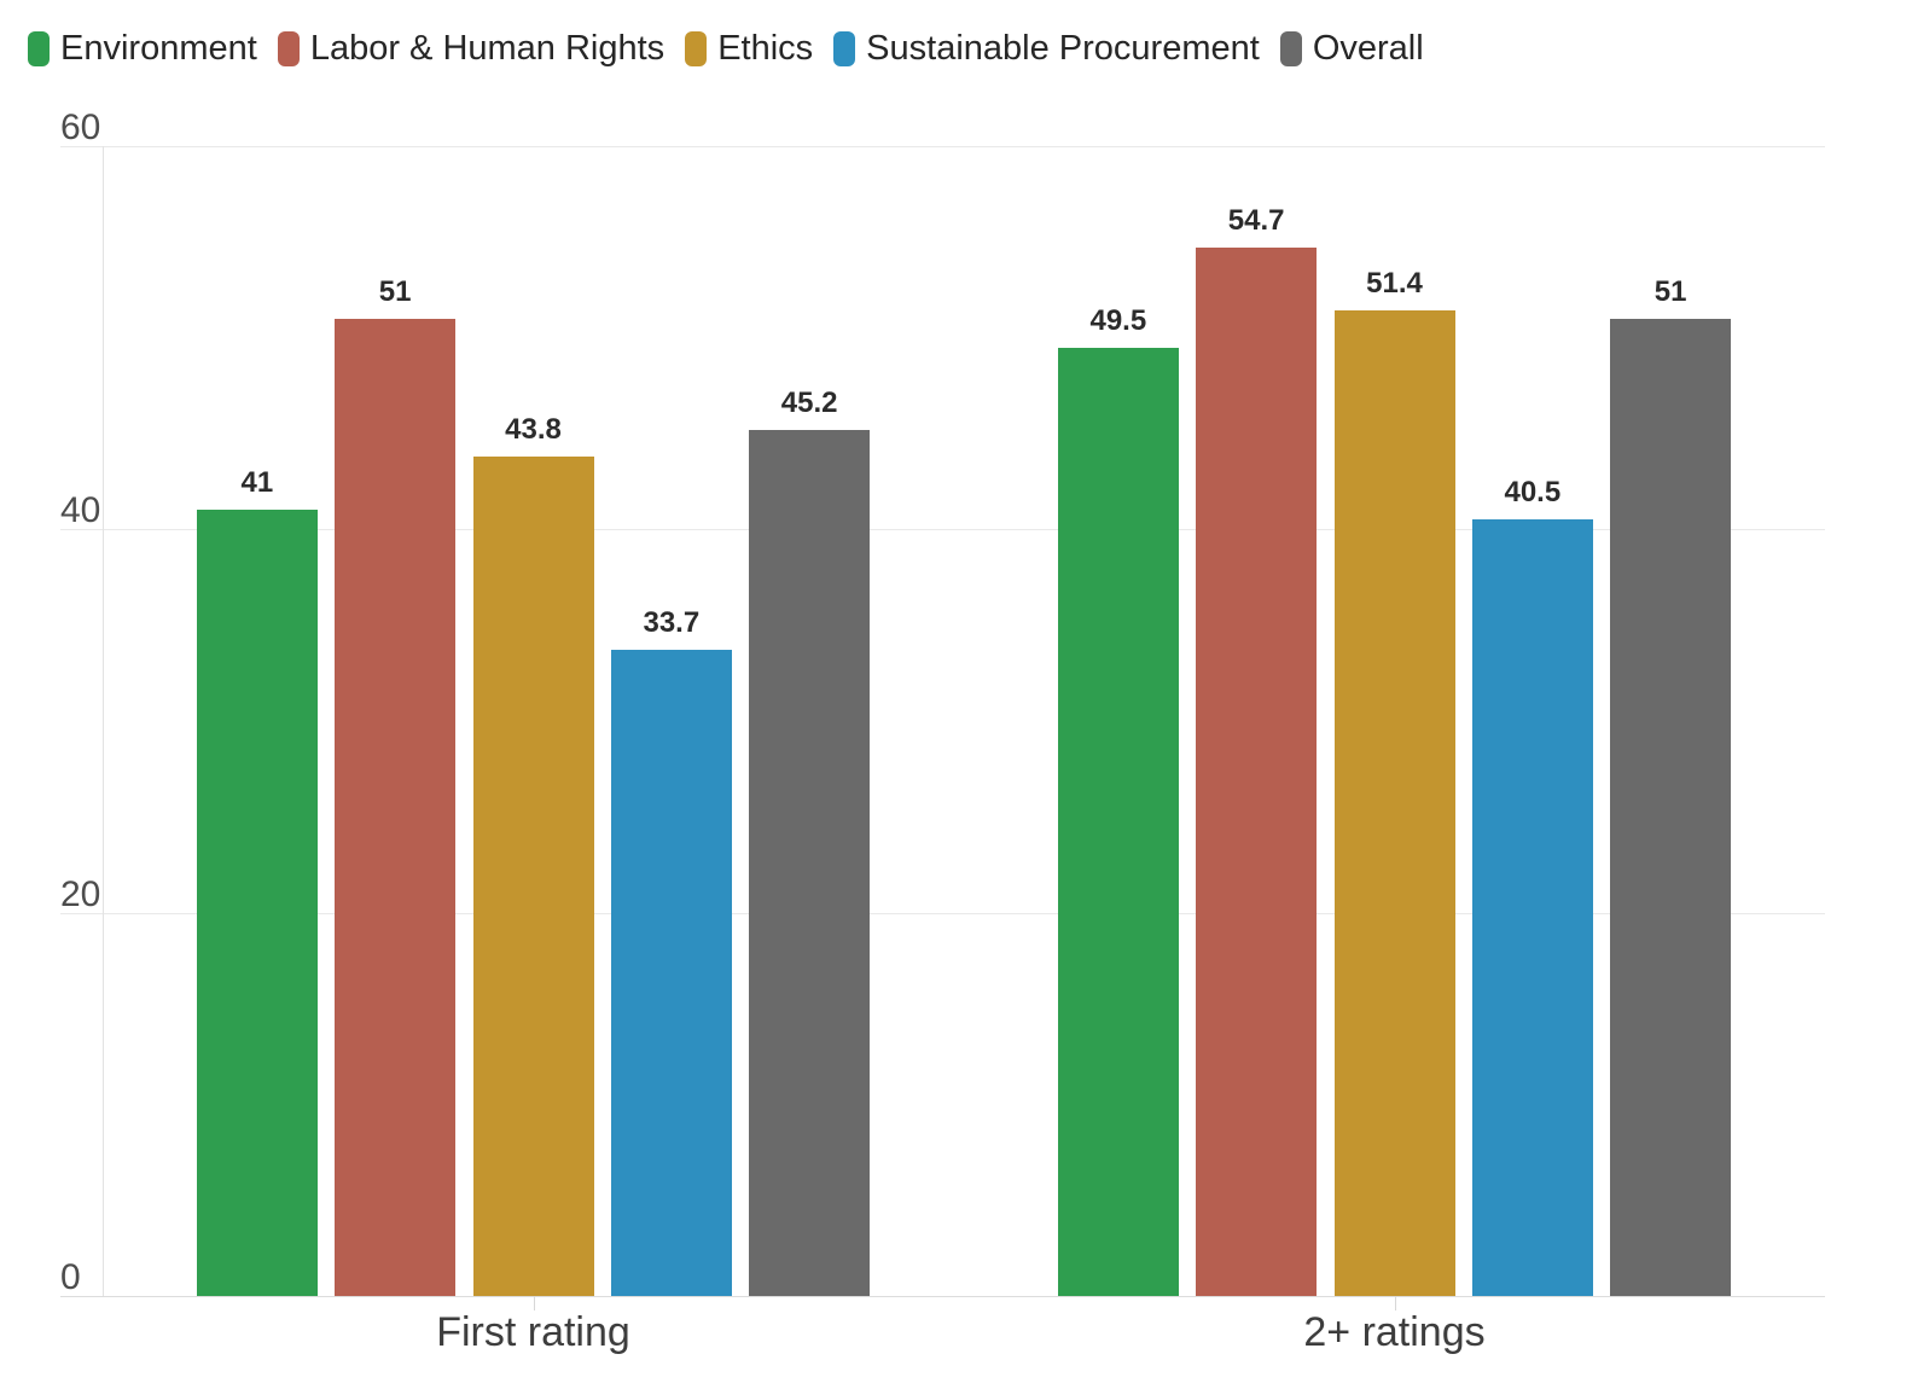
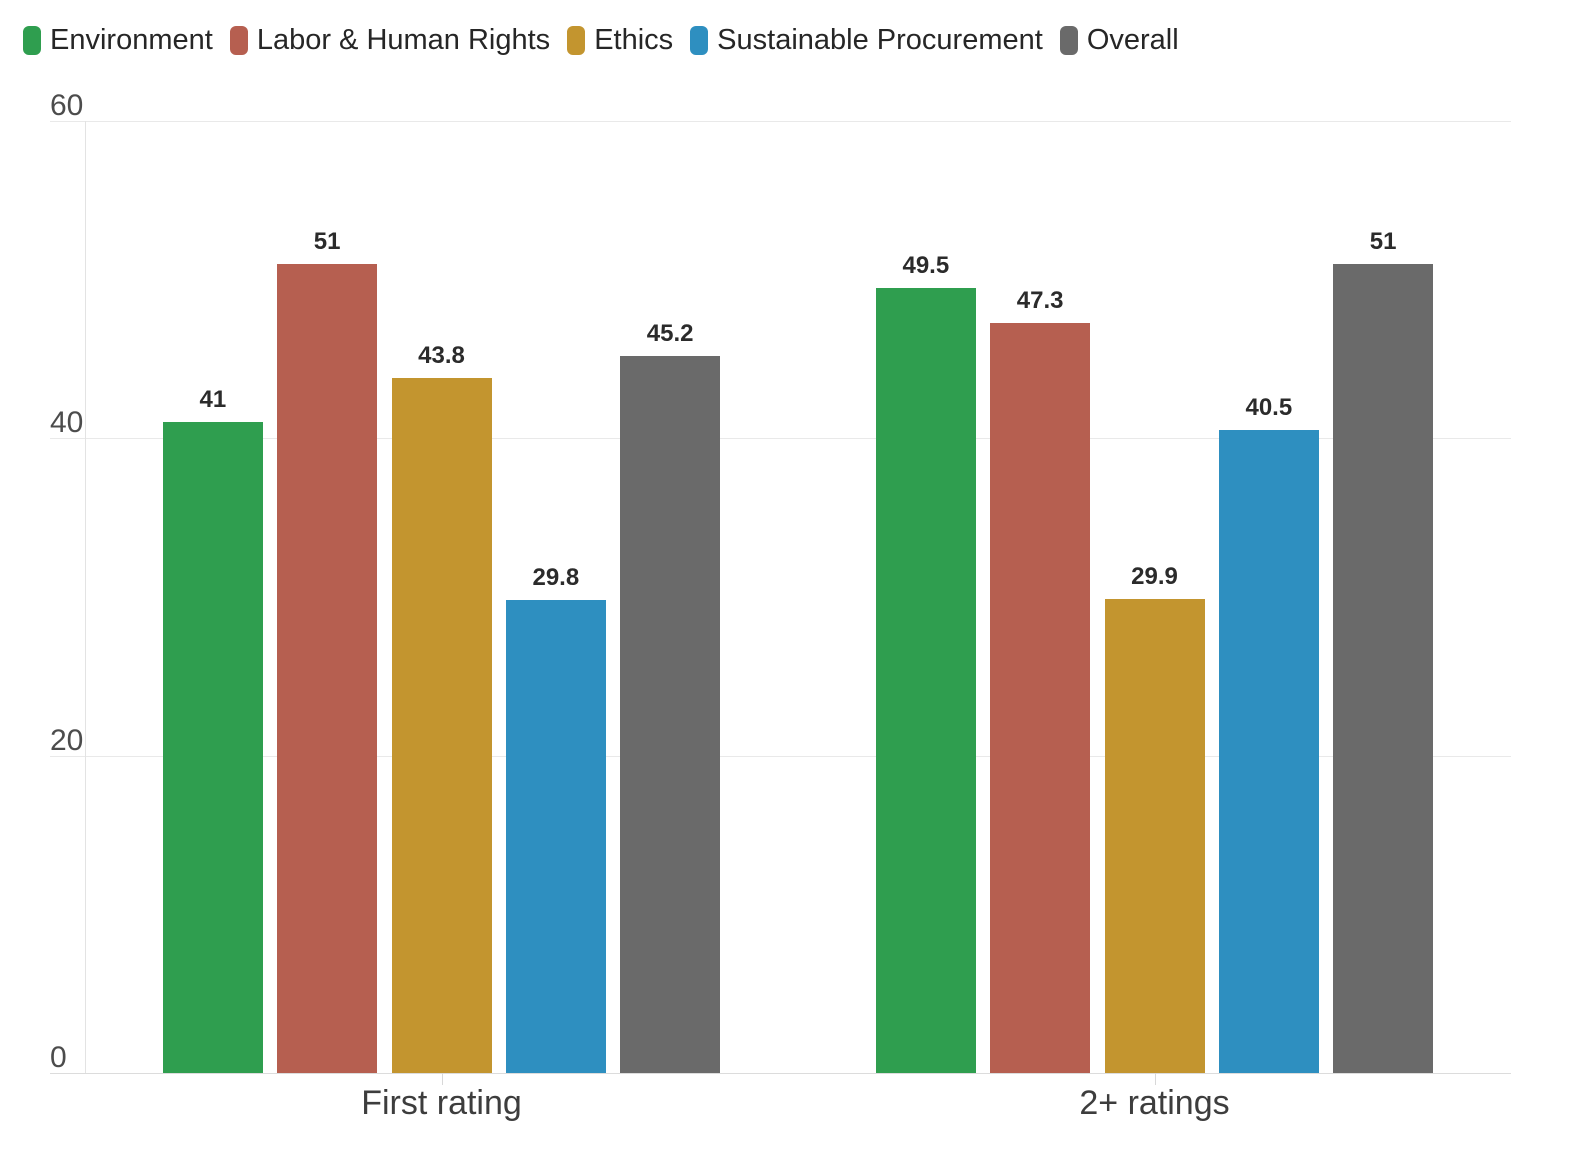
Sustainable Procurement/First rating: 33.7 -> 29.8
Labor & Human Rights/2+ ratings: 54.7 -> 47.3
Ethics/2+ ratings: 51.4 -> 29.9
